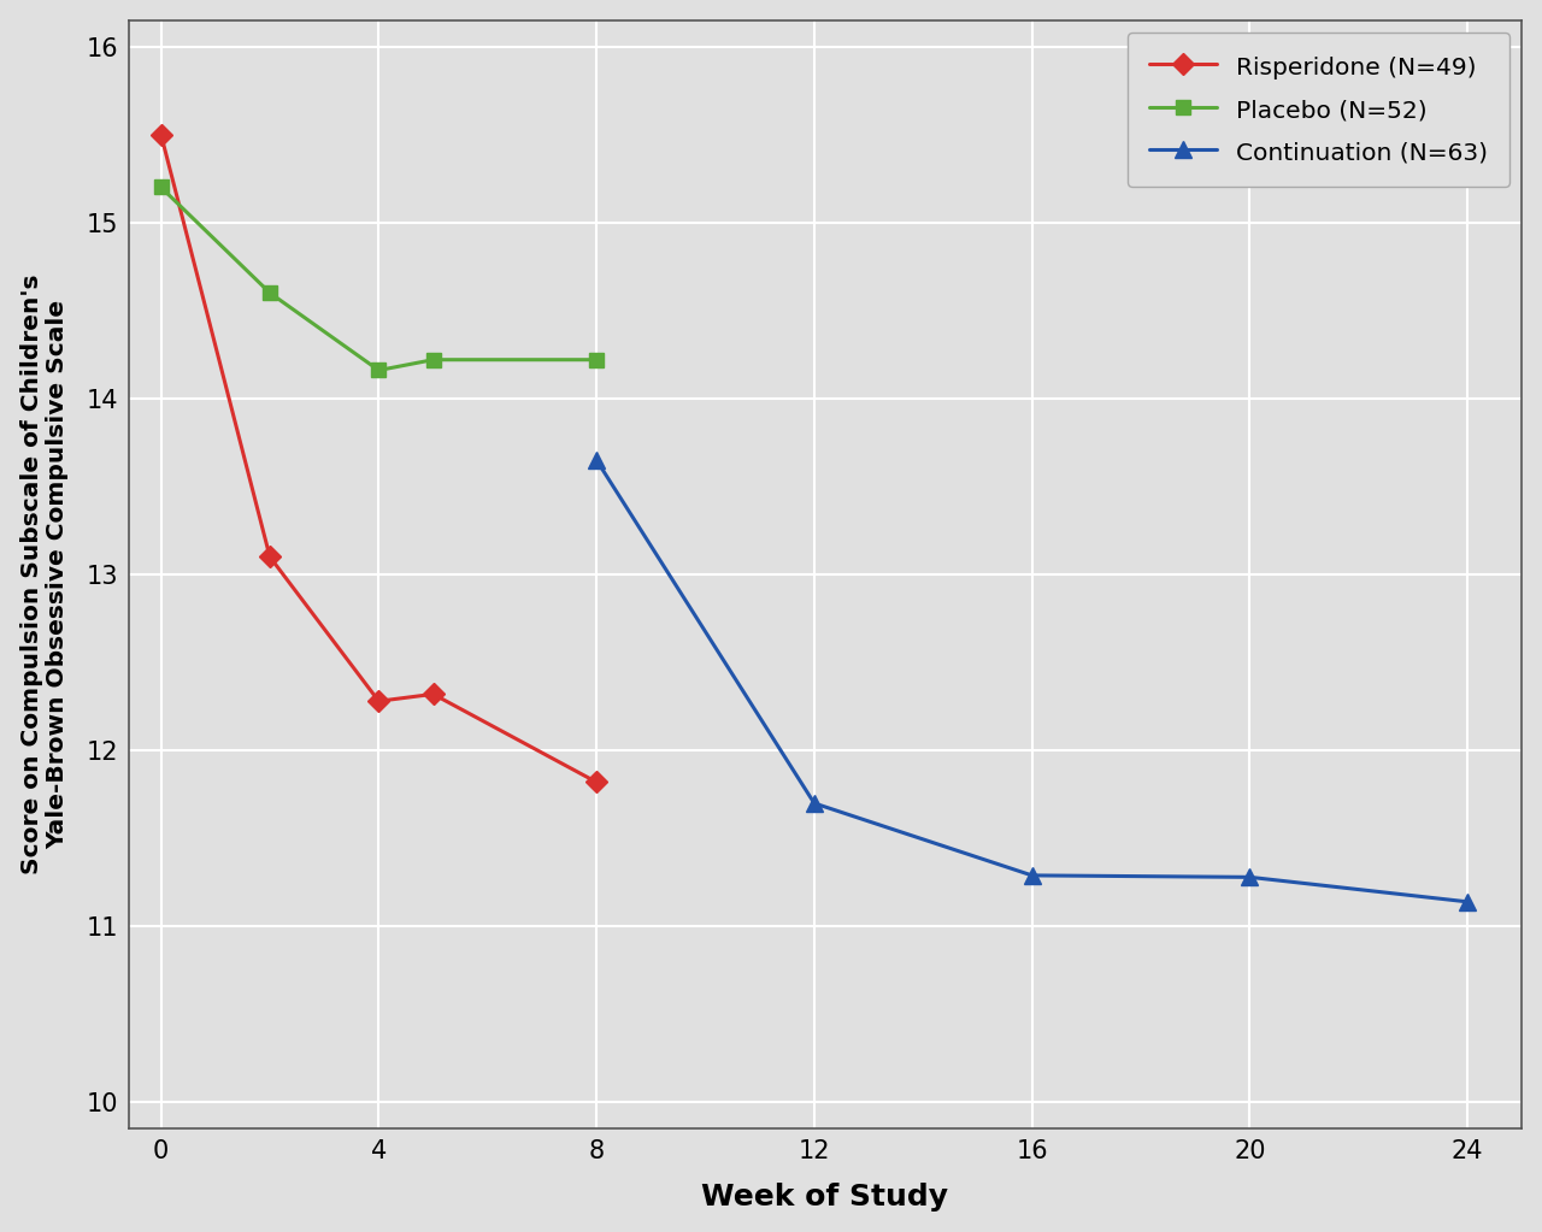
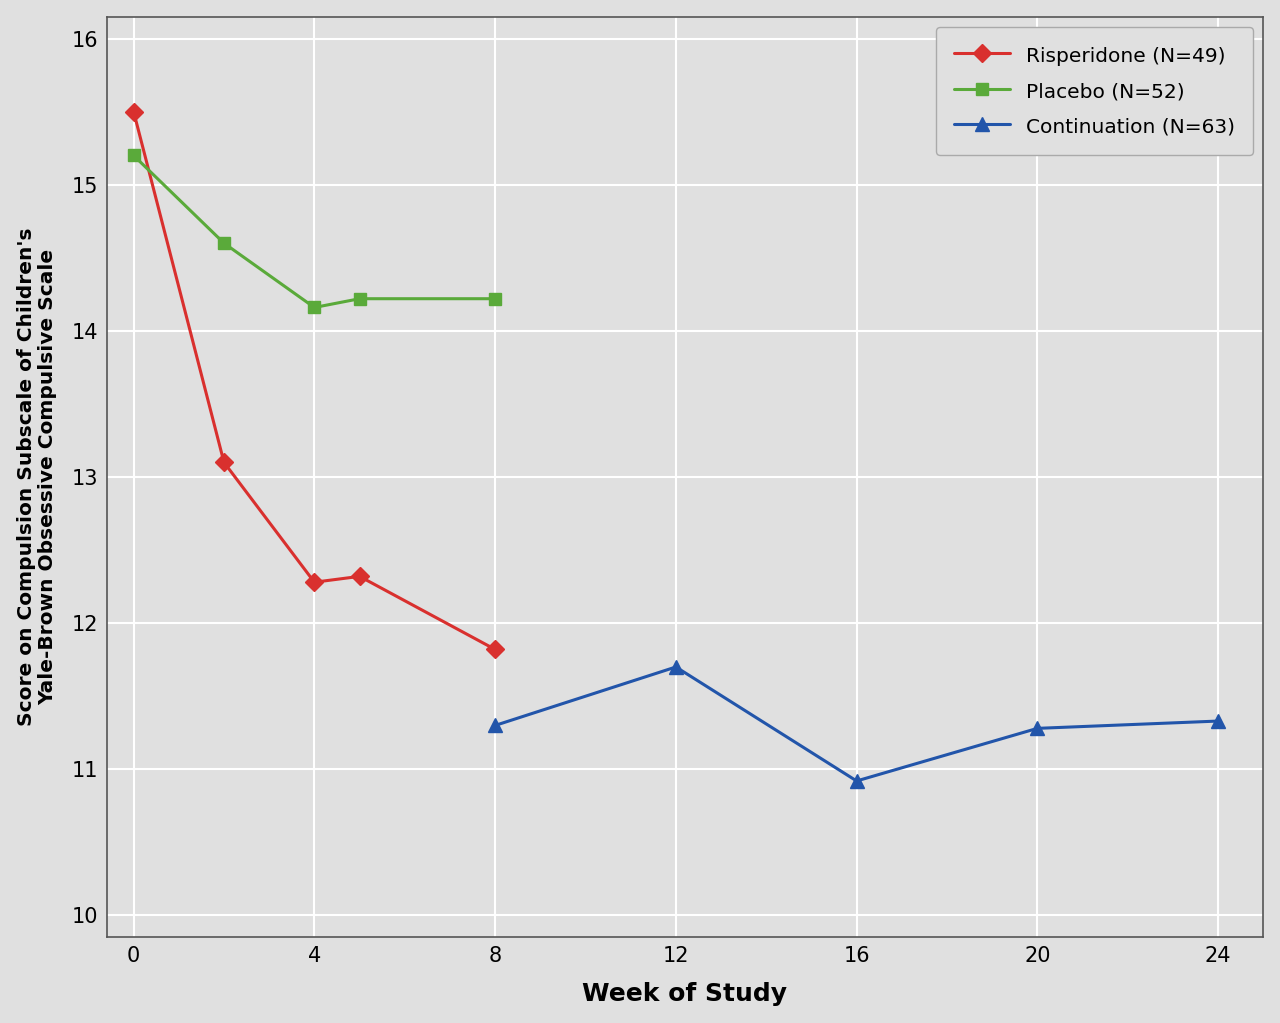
Continuation (N=63)/8: 13.65 -> 11.30
Continuation (N=63)/16: 11.29 -> 10.92
Continuation (N=63)/24: 11.14 -> 11.33
